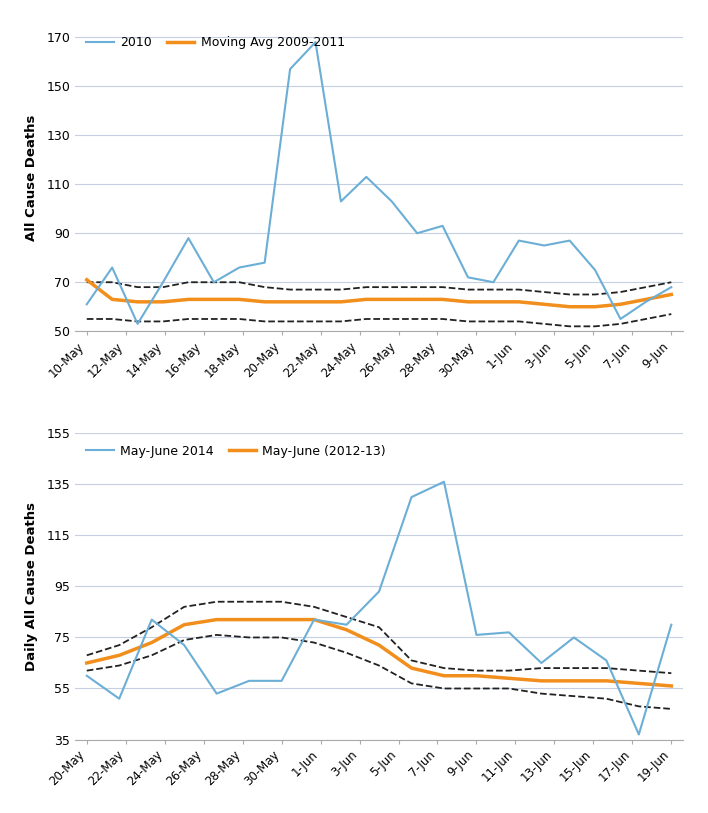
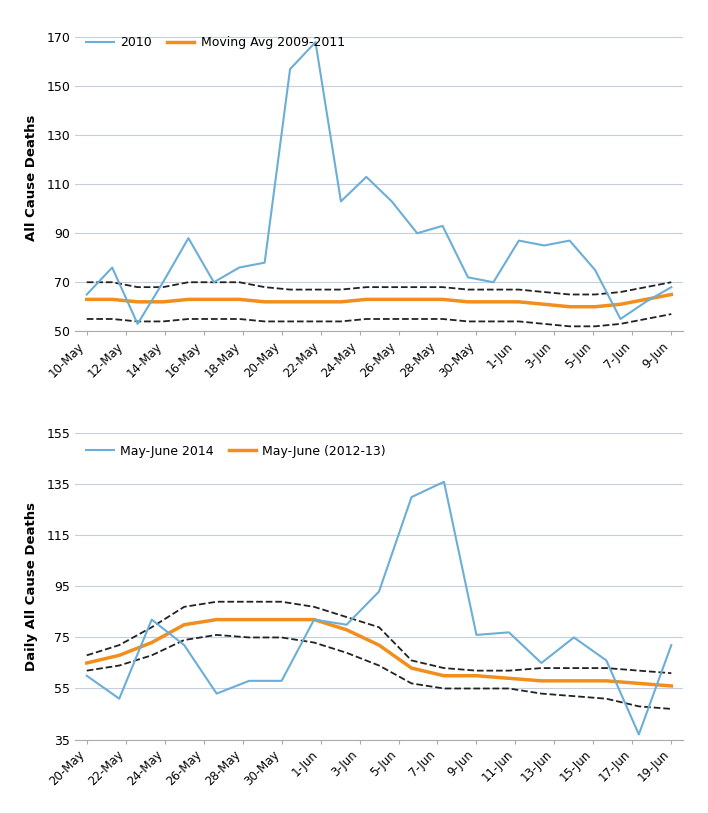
2010/10-May: 61 -> 65
Moving Avg 2009-2011/10-May: 71 -> 63
May-June 2014/19-Jun: 80 -> 72
